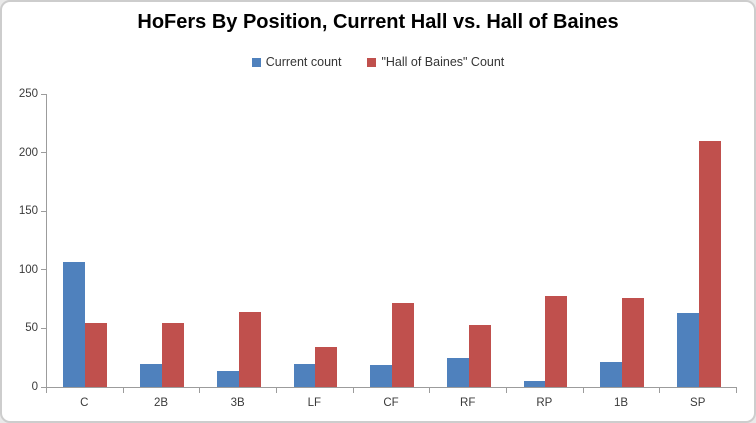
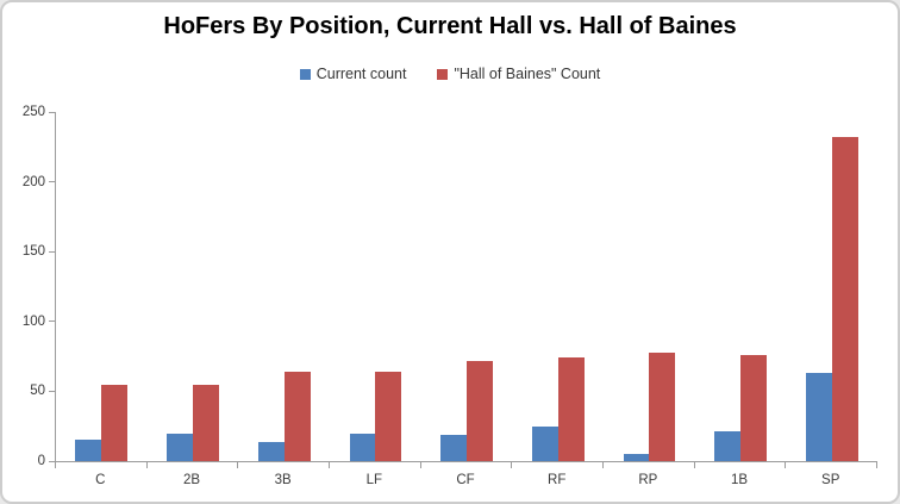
Current count/C: 107 -> 15
"Hall of Baines" Count/LF: 34 -> 64
"Hall of Baines" Count/RF: 53 -> 74
"Hall of Baines" Count/SP: 210 -> 232
